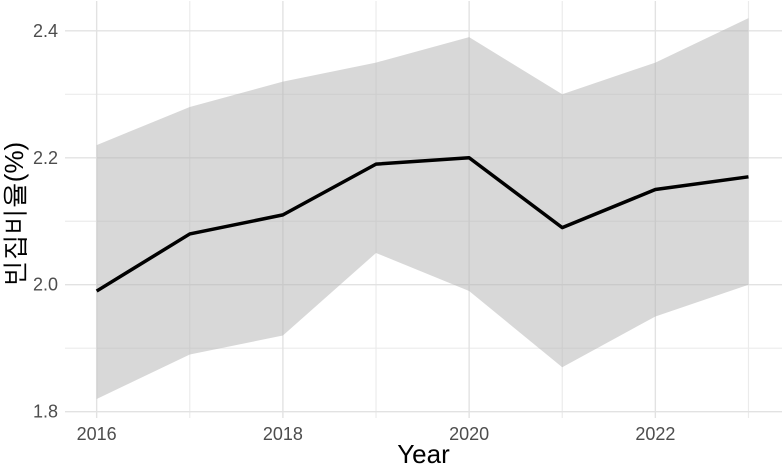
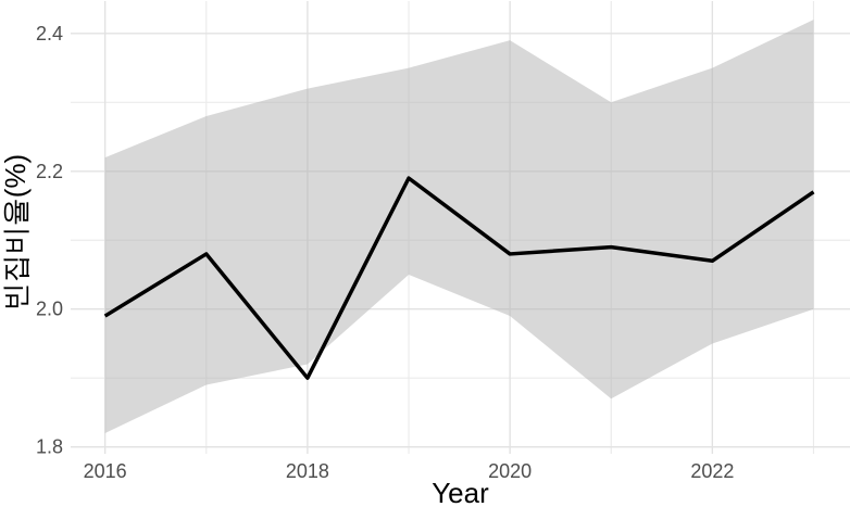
2018: 2.11 -> 1.90
2020: 2.20 -> 2.08
2022: 2.15 -> 2.07
